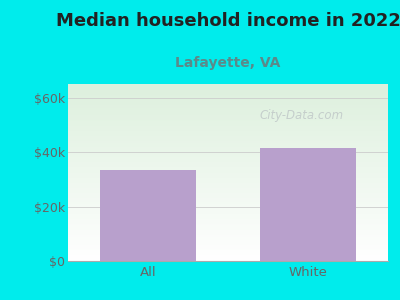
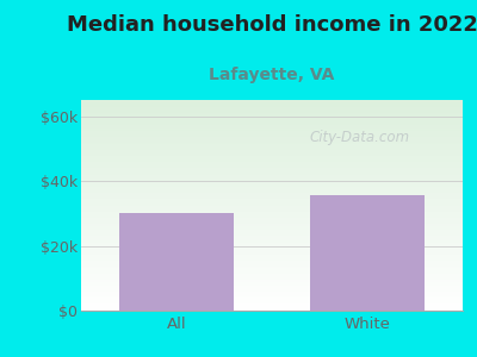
All: $33.5k -> $30.0k
White: $41.5k -> $35.5k
